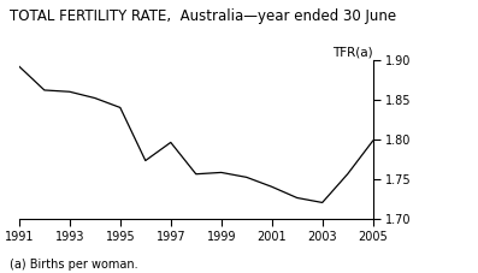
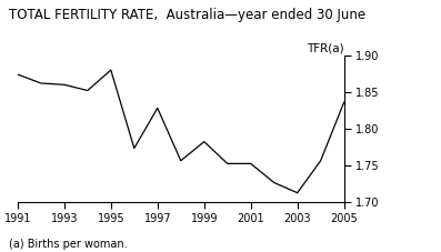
1991: 1.892 -> 1.874
1995: 1.840 -> 1.880
1997: 1.796 -> 1.828
1999: 1.758 -> 1.782
2001: 1.740 -> 1.752
2003: 1.720 -> 1.712
2005: 1.798 -> 1.836
